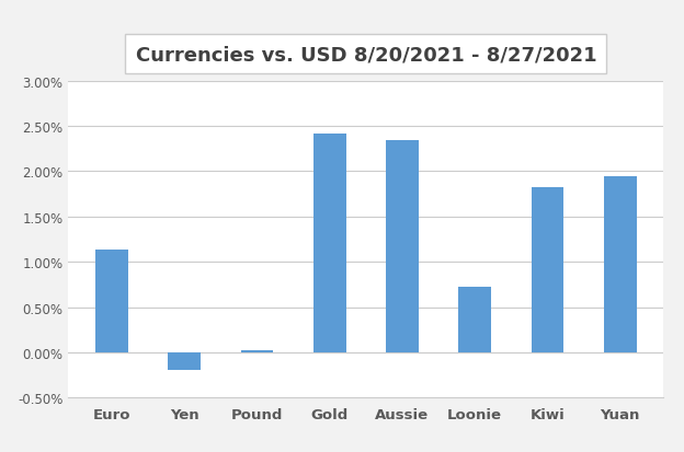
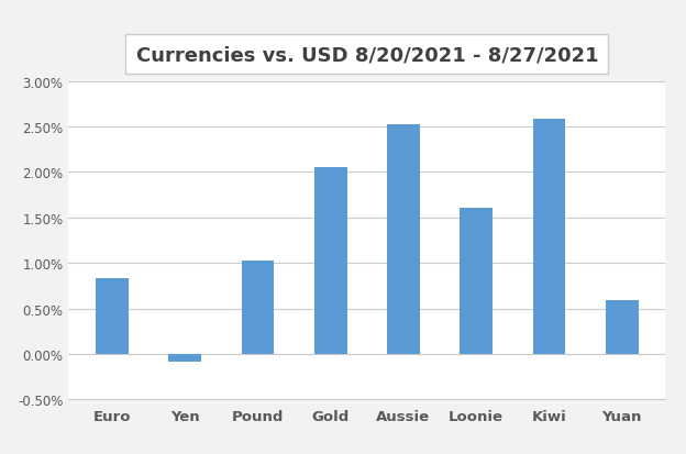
Euro: 1.14% -> 0.83%
Yen: -0.20% -> -0.08%
Pound: 0.02% -> 1.03%
Gold: 2.42% -> 2.05%
Aussie: 2.34% -> 2.52%
Loonie: 0.72% -> 1.60%
Kiwi: 1.82% -> 2.58%
Yuan: 1.94% -> 0.59%
